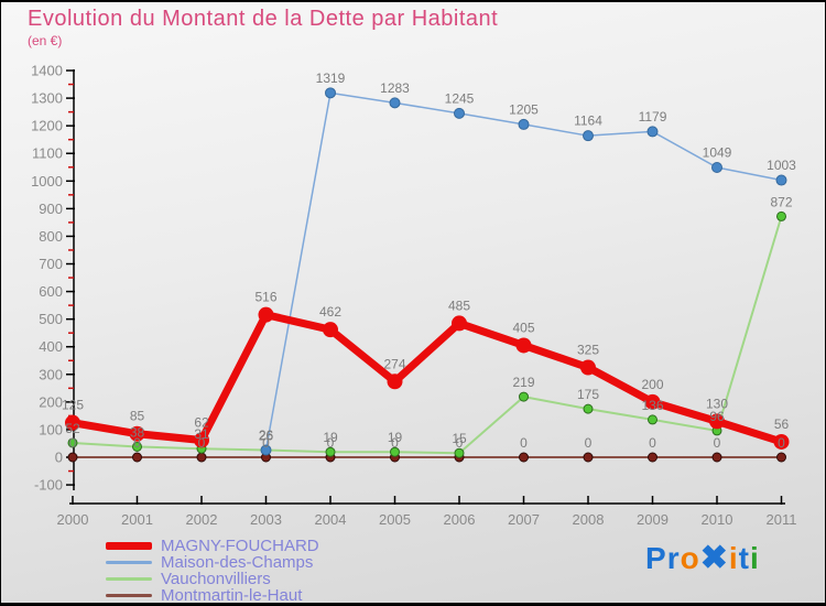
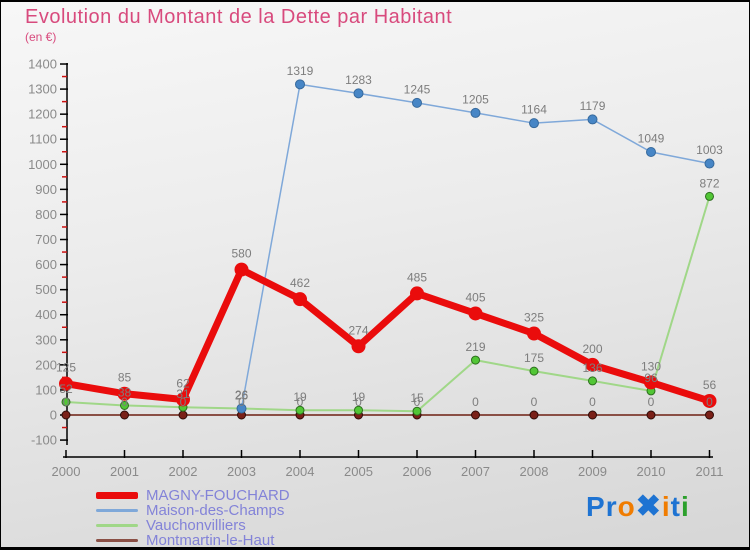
MAGNY-FOUCHARD/2003: 516 -> 580
